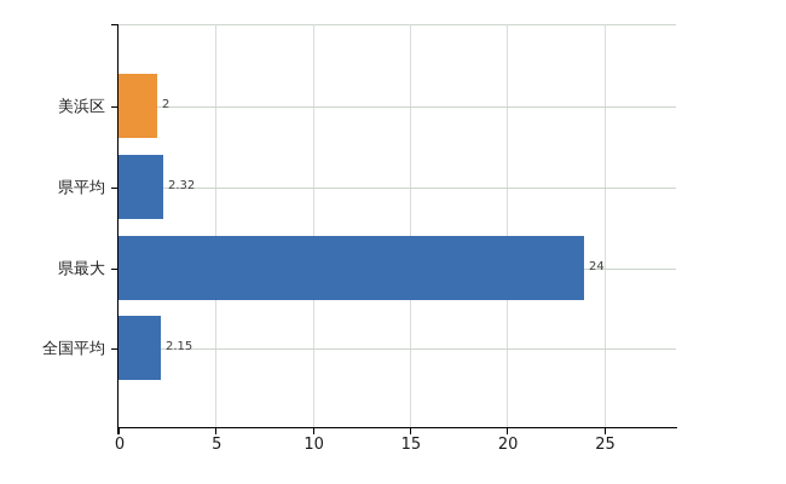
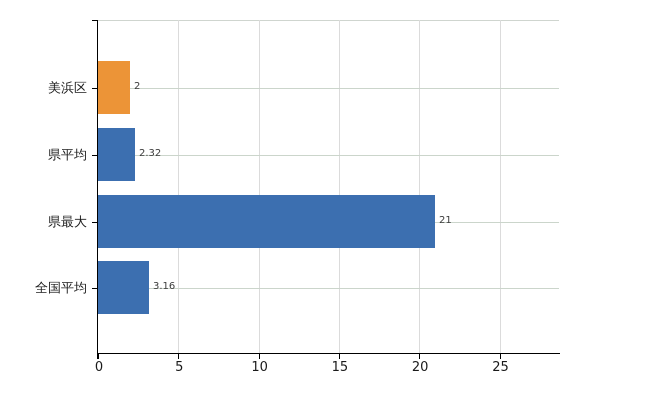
県最大: 24 -> 21
全国平均: 2.15 -> 3.16
